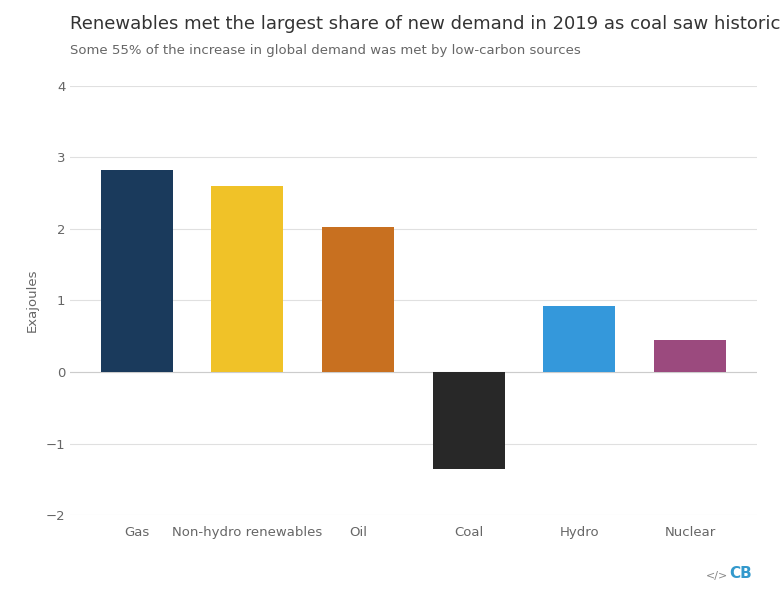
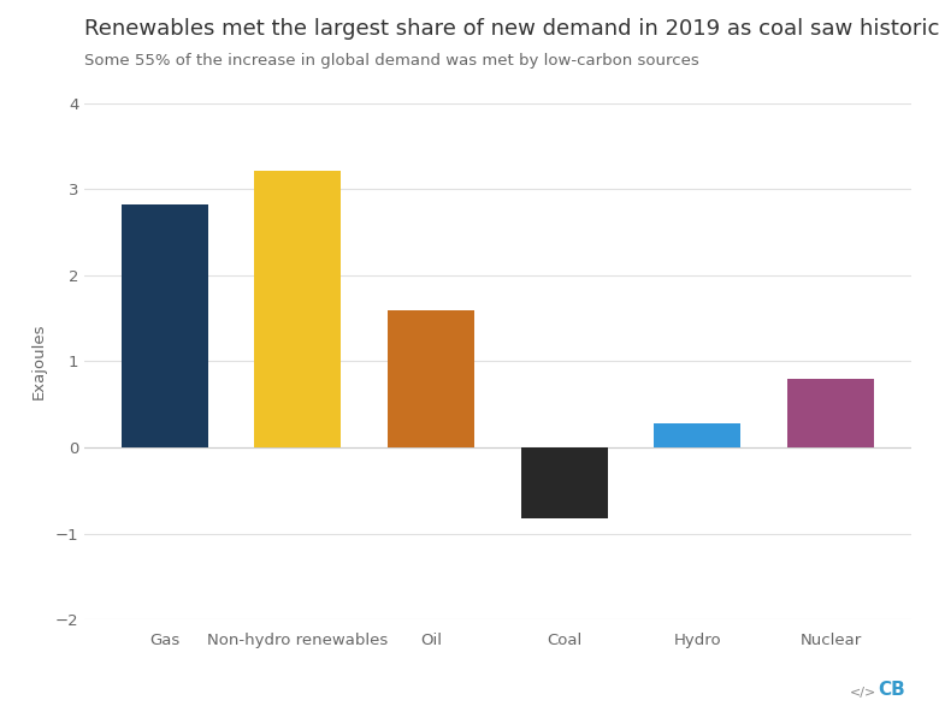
Non-hydro renewables: 2.60 -> 3.22
Oil: 2.02 -> 1.60
Coal: -1.36 -> -0.83
Hydro: 0.92 -> 0.28
Nuclear: 0.44 -> 0.80
